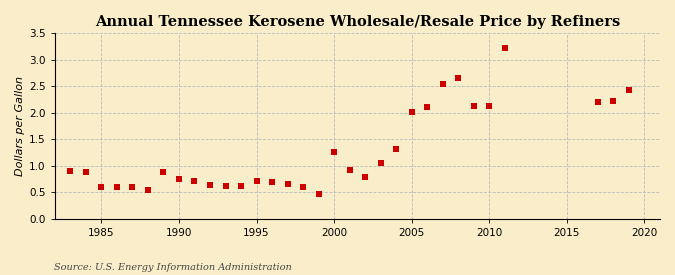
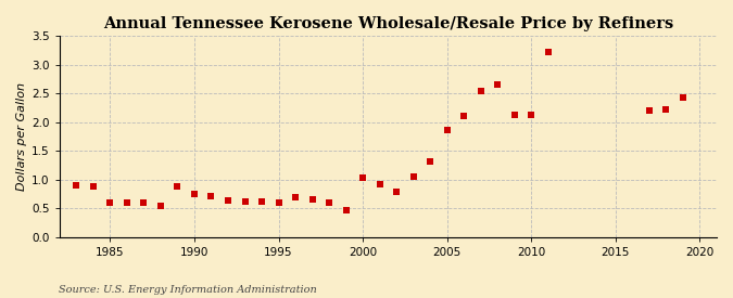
1995: 0.72 -> 0.60
2000: 1.26 -> 1.03
2005: 2.02 -> 1.86
